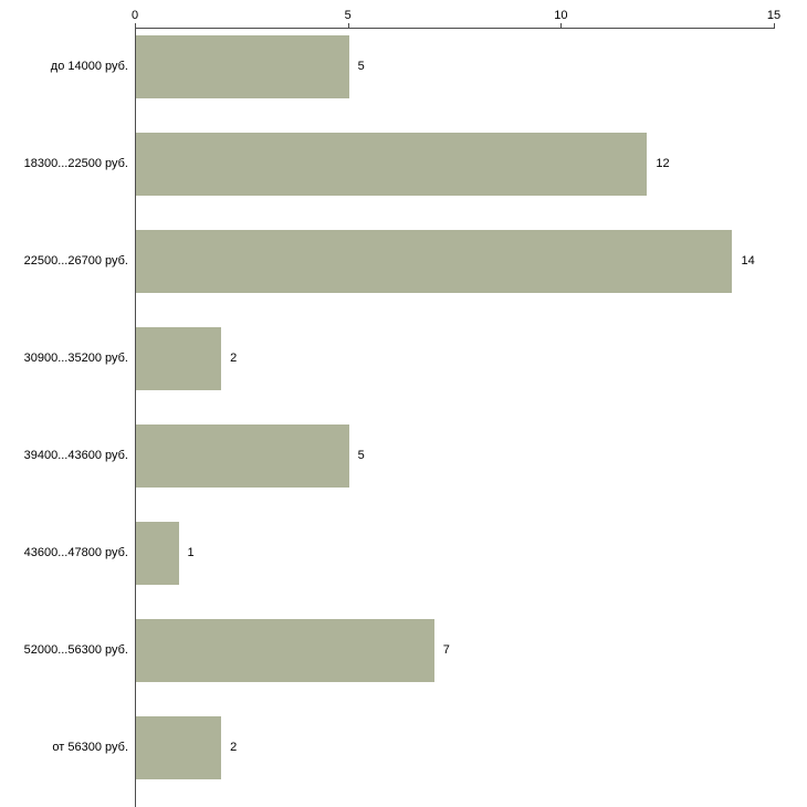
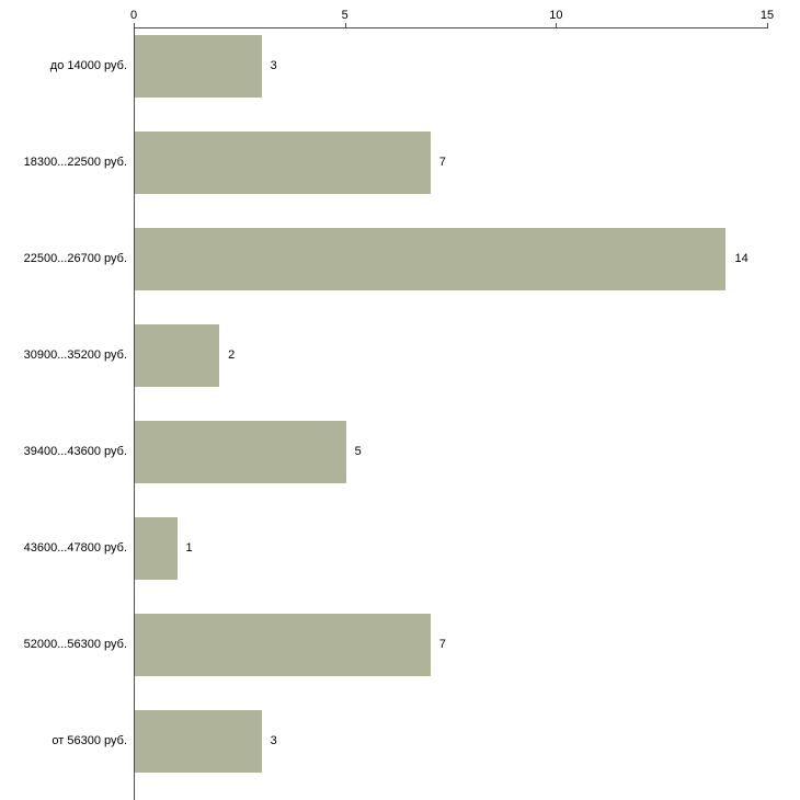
до 14000 руб.: 5 -> 3
18300...22500 руб.: 12 -> 7
от 56300 руб.: 2 -> 3
